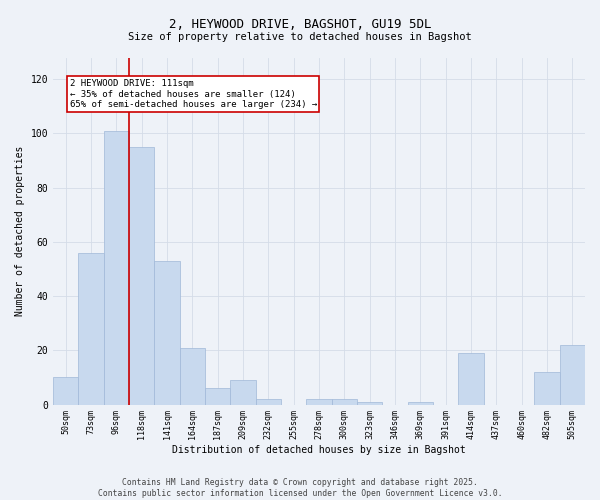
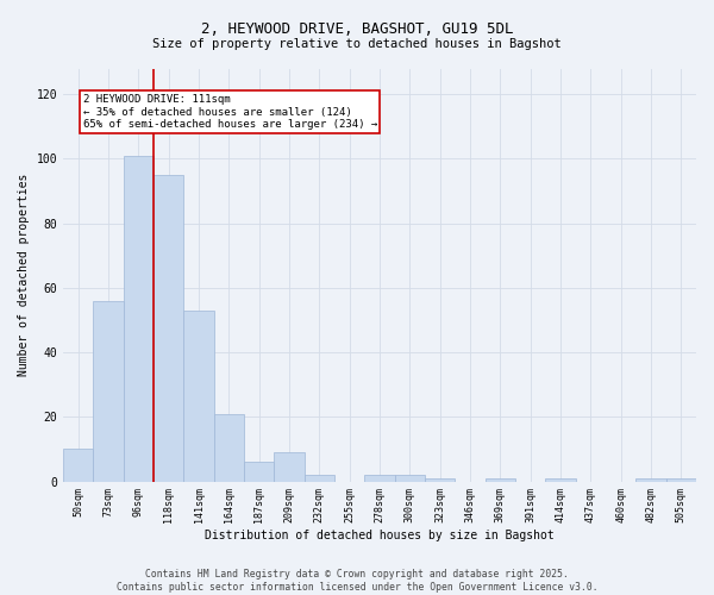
414sqm: 19 -> 1
482sqm: 12 -> 1
505sqm: 22 -> 1
